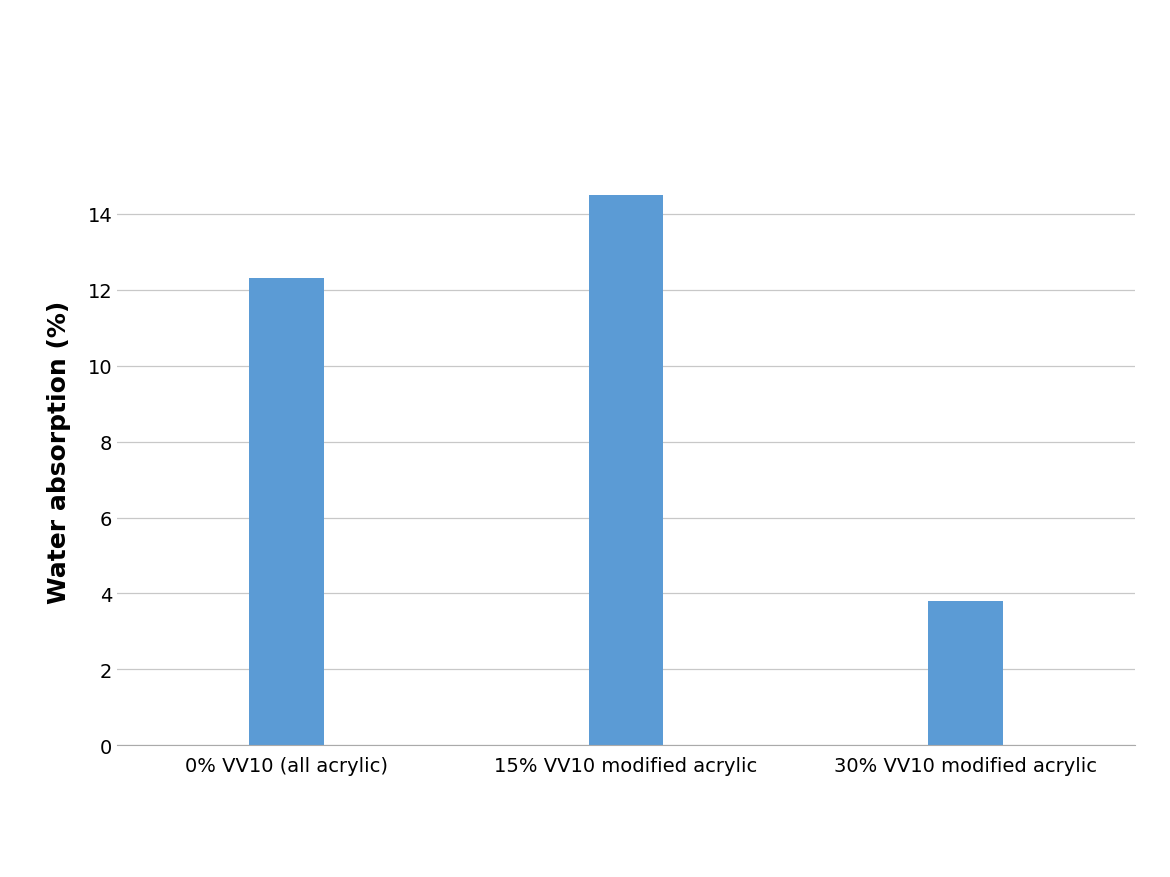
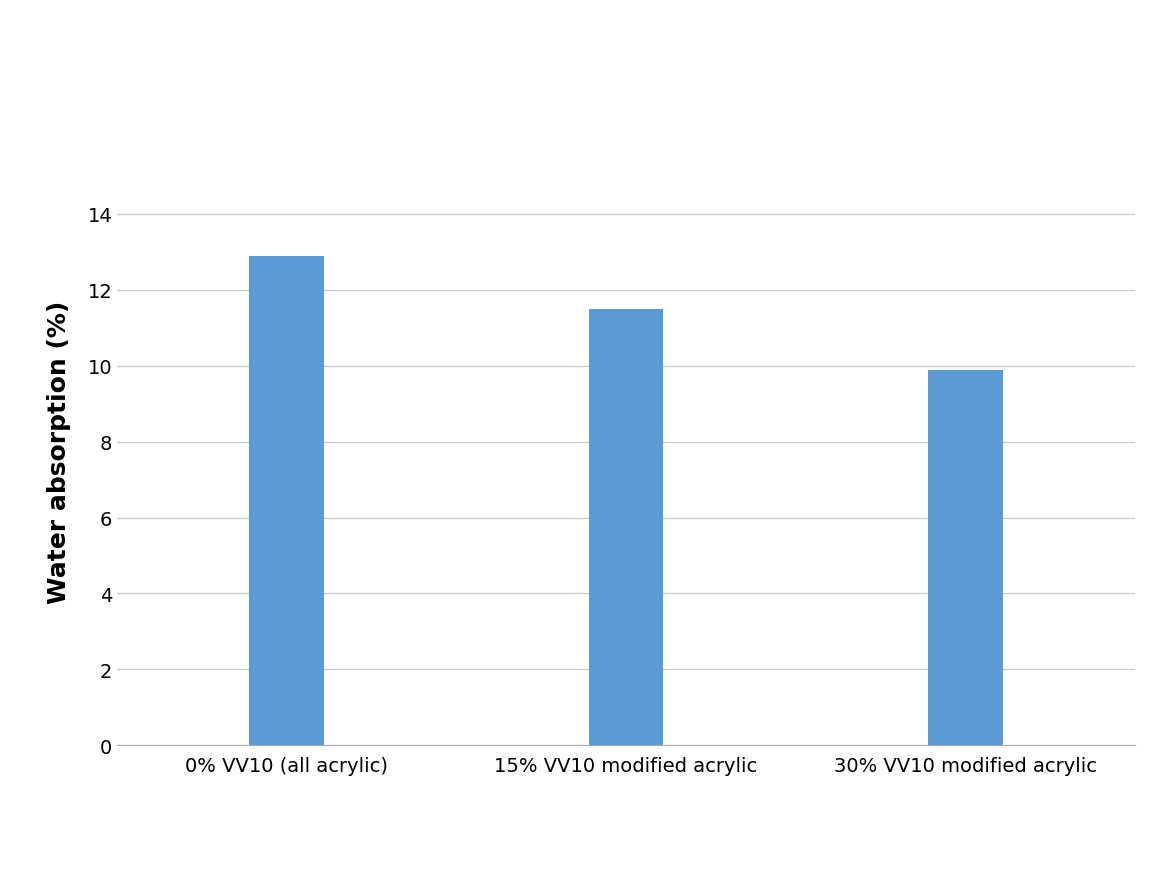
0% VV10 (all acrylic): 12.3 -> 12.9
15% VV10 modified acrylic: 14.5 -> 11.5
30% VV10 modified acrylic: 3.8 -> 9.9
